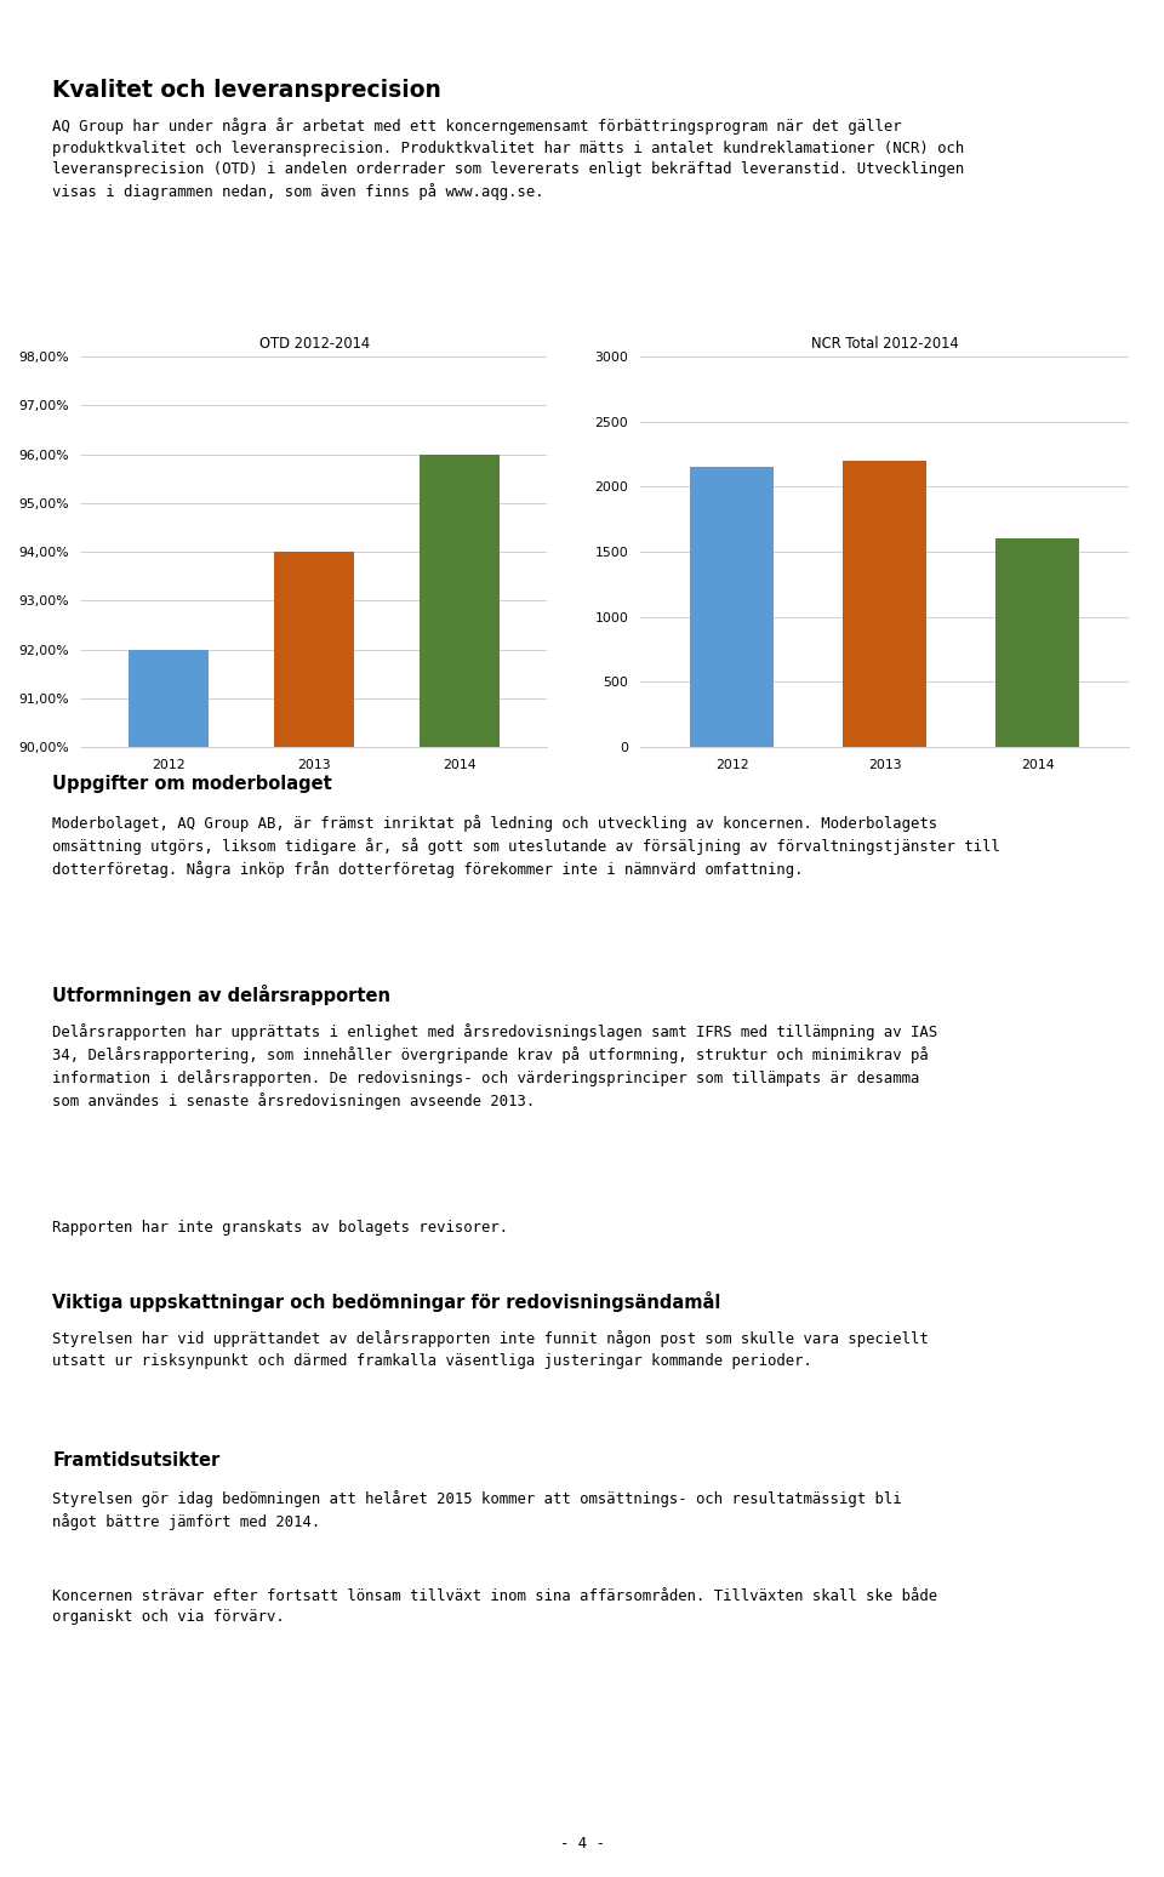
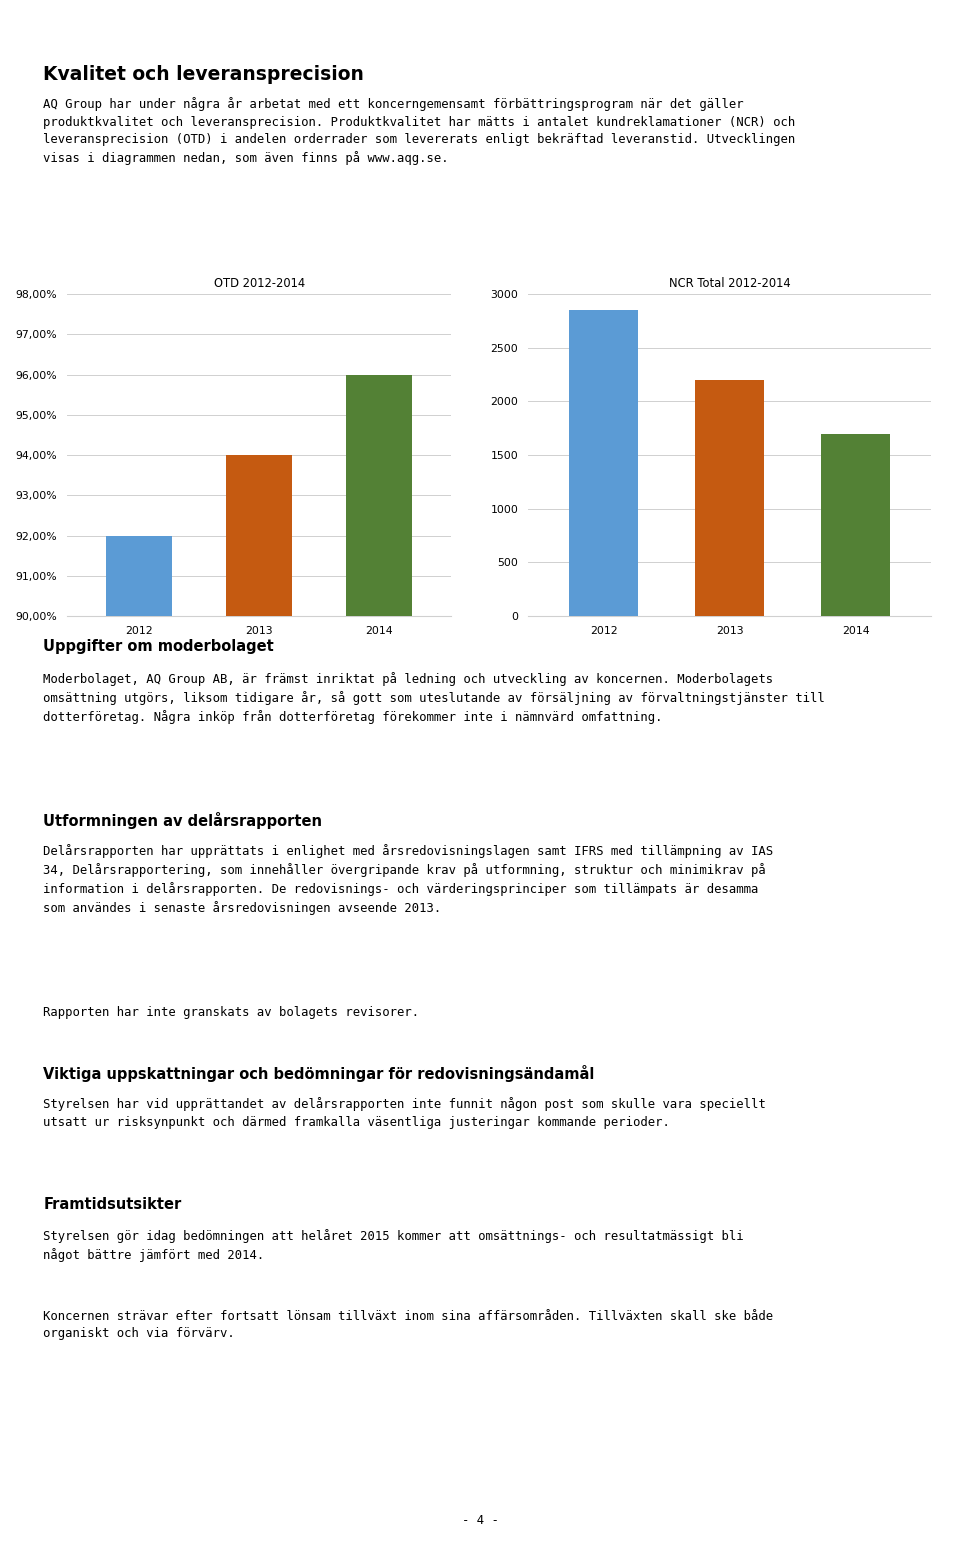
NCR Total 2012-2014/2012: 2150 -> 2850
NCR Total 2012-2014/2014: 1600 -> 1700
